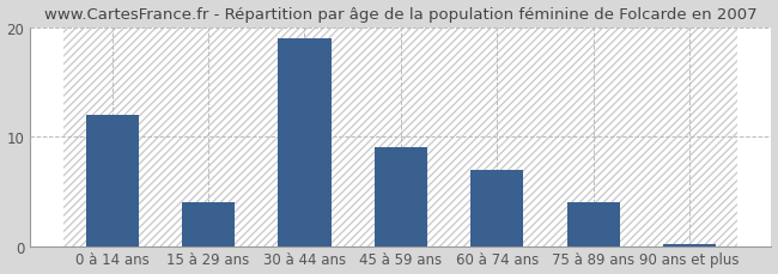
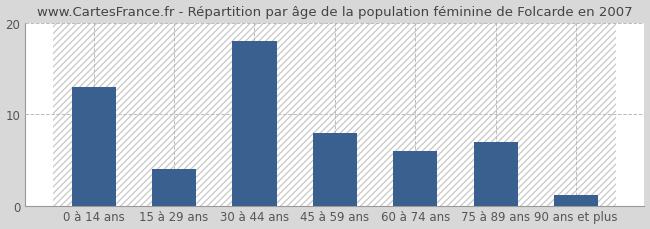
0 à 14 ans: 12.0 -> 13.0
30 à 44 ans: 19.0 -> 18.0
45 à 59 ans: 9.0 -> 8.0
60 à 74 ans: 7.0 -> 6.0
75 à 89 ans: 4.0 -> 7.0
90 ans et plus: 0.2 -> 1.2
